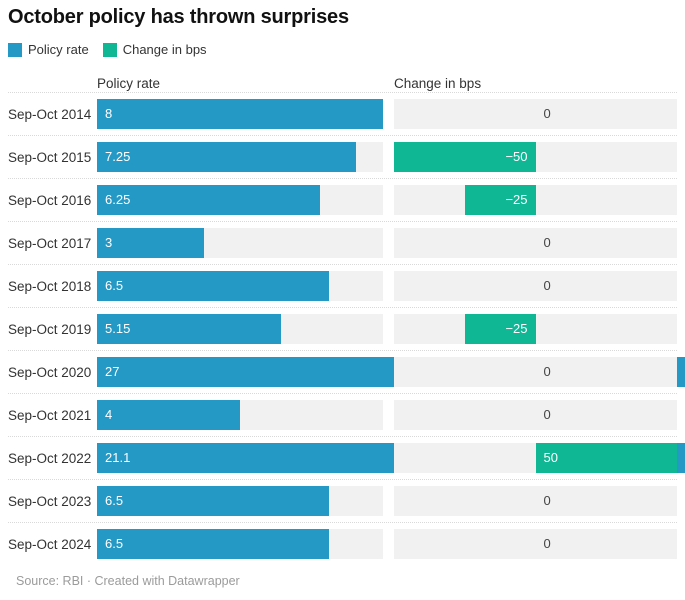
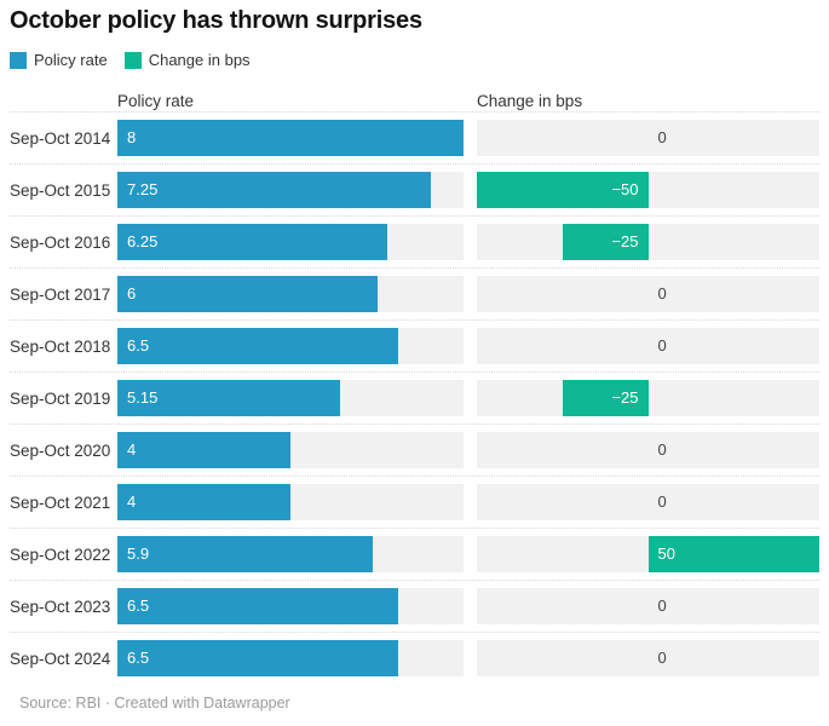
Policy rate/Sep-Oct 2017: 3 -> 6
Policy rate/Sep-Oct 2020: 27 -> 4
Policy rate/Sep-Oct 2022: 21.1 -> 5.9
